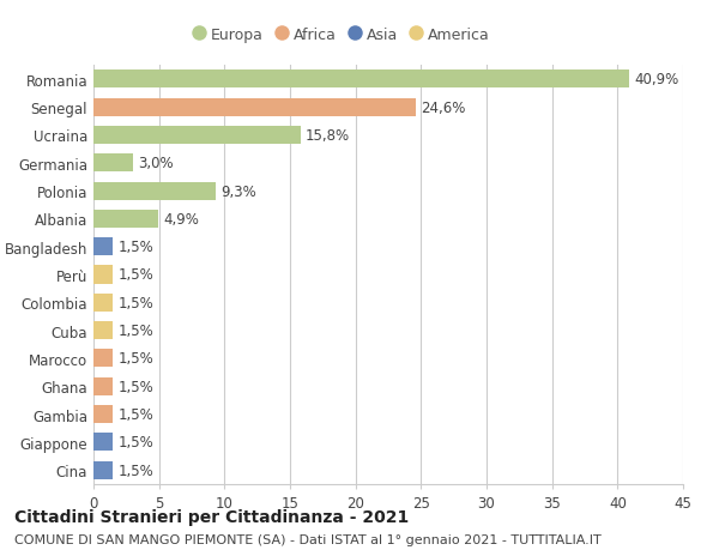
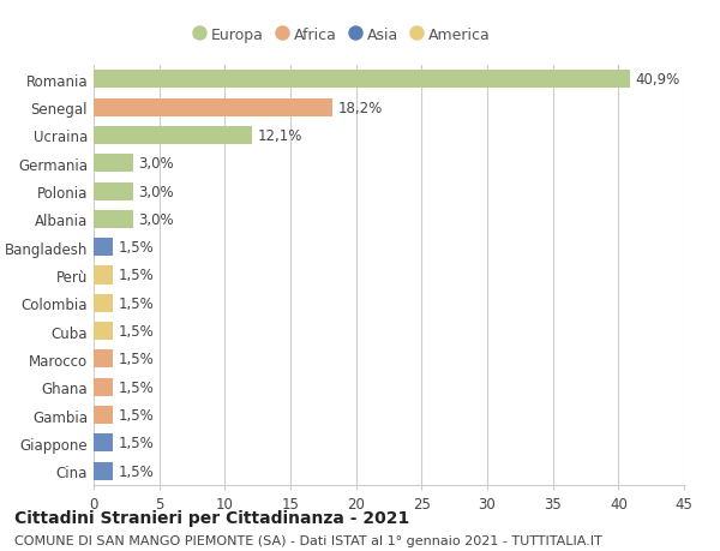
Senegal: 24,6% -> 18,2%
Ucraina: 15,8% -> 12,1%
Polonia: 9,3% -> 3,0%
Albania: 4,9% -> 3,0%
